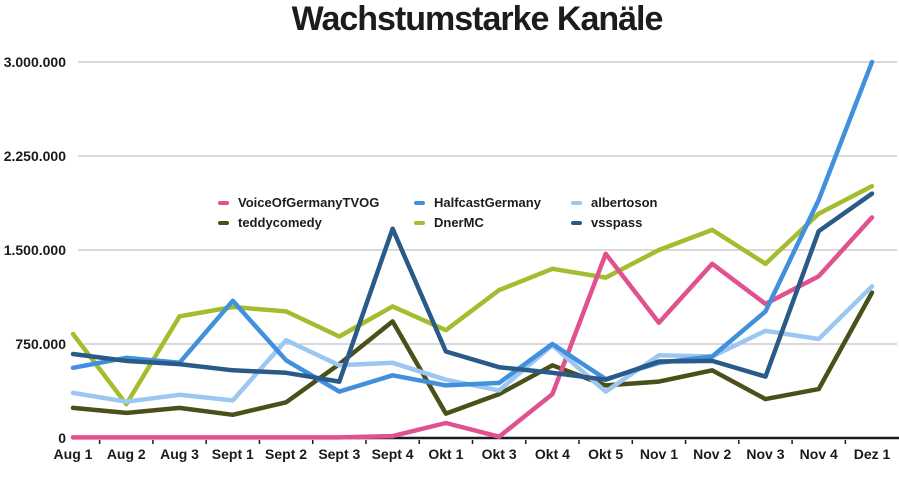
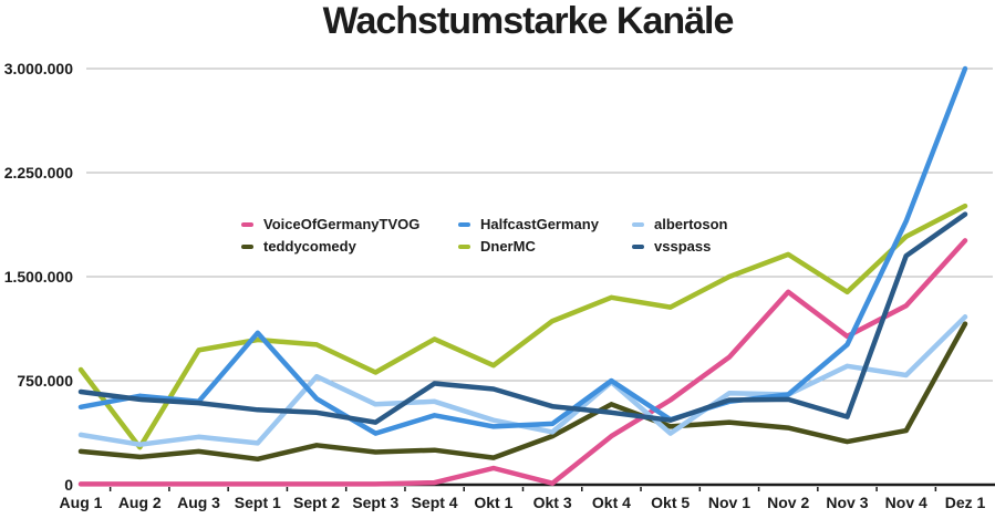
teddycomedy/Sept 3: 590000 -> 240000
teddycomedy/Sept 4: 930000 -> 250000
vsspass/Sept 4: 1670000 -> 730000
VoiceOfGermanyTVOG/Okt 5: 1470000 -> 610000
teddycomedy/Nov 2: 540000 -> 410000
